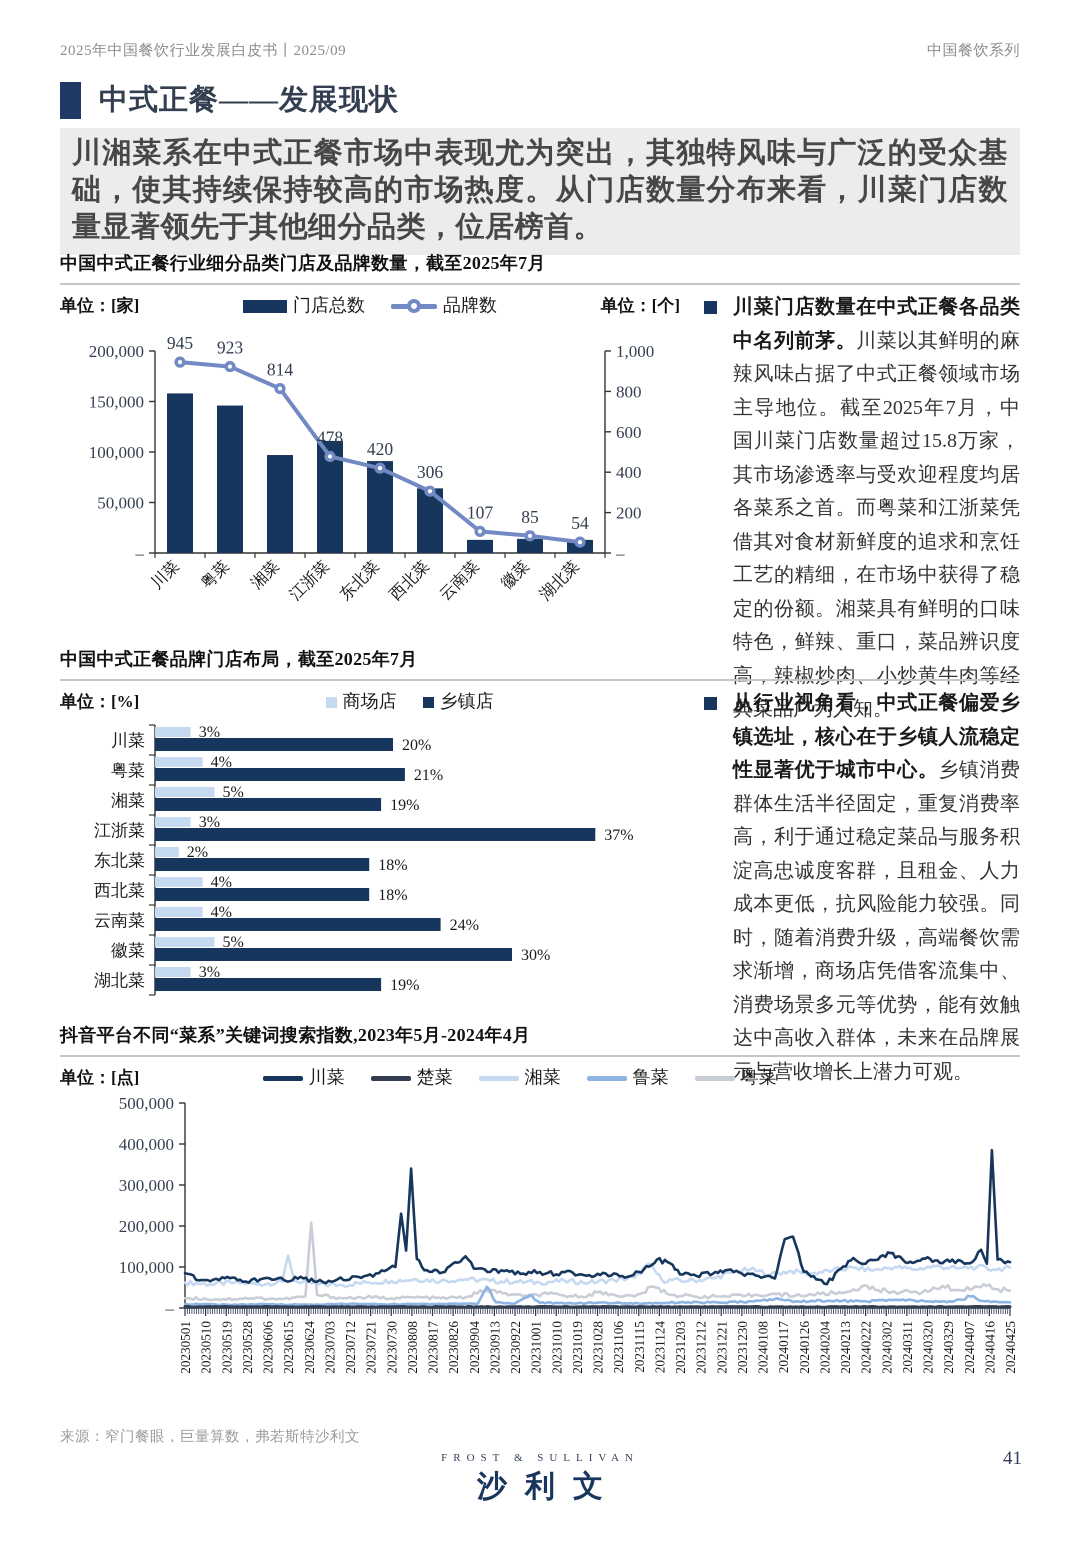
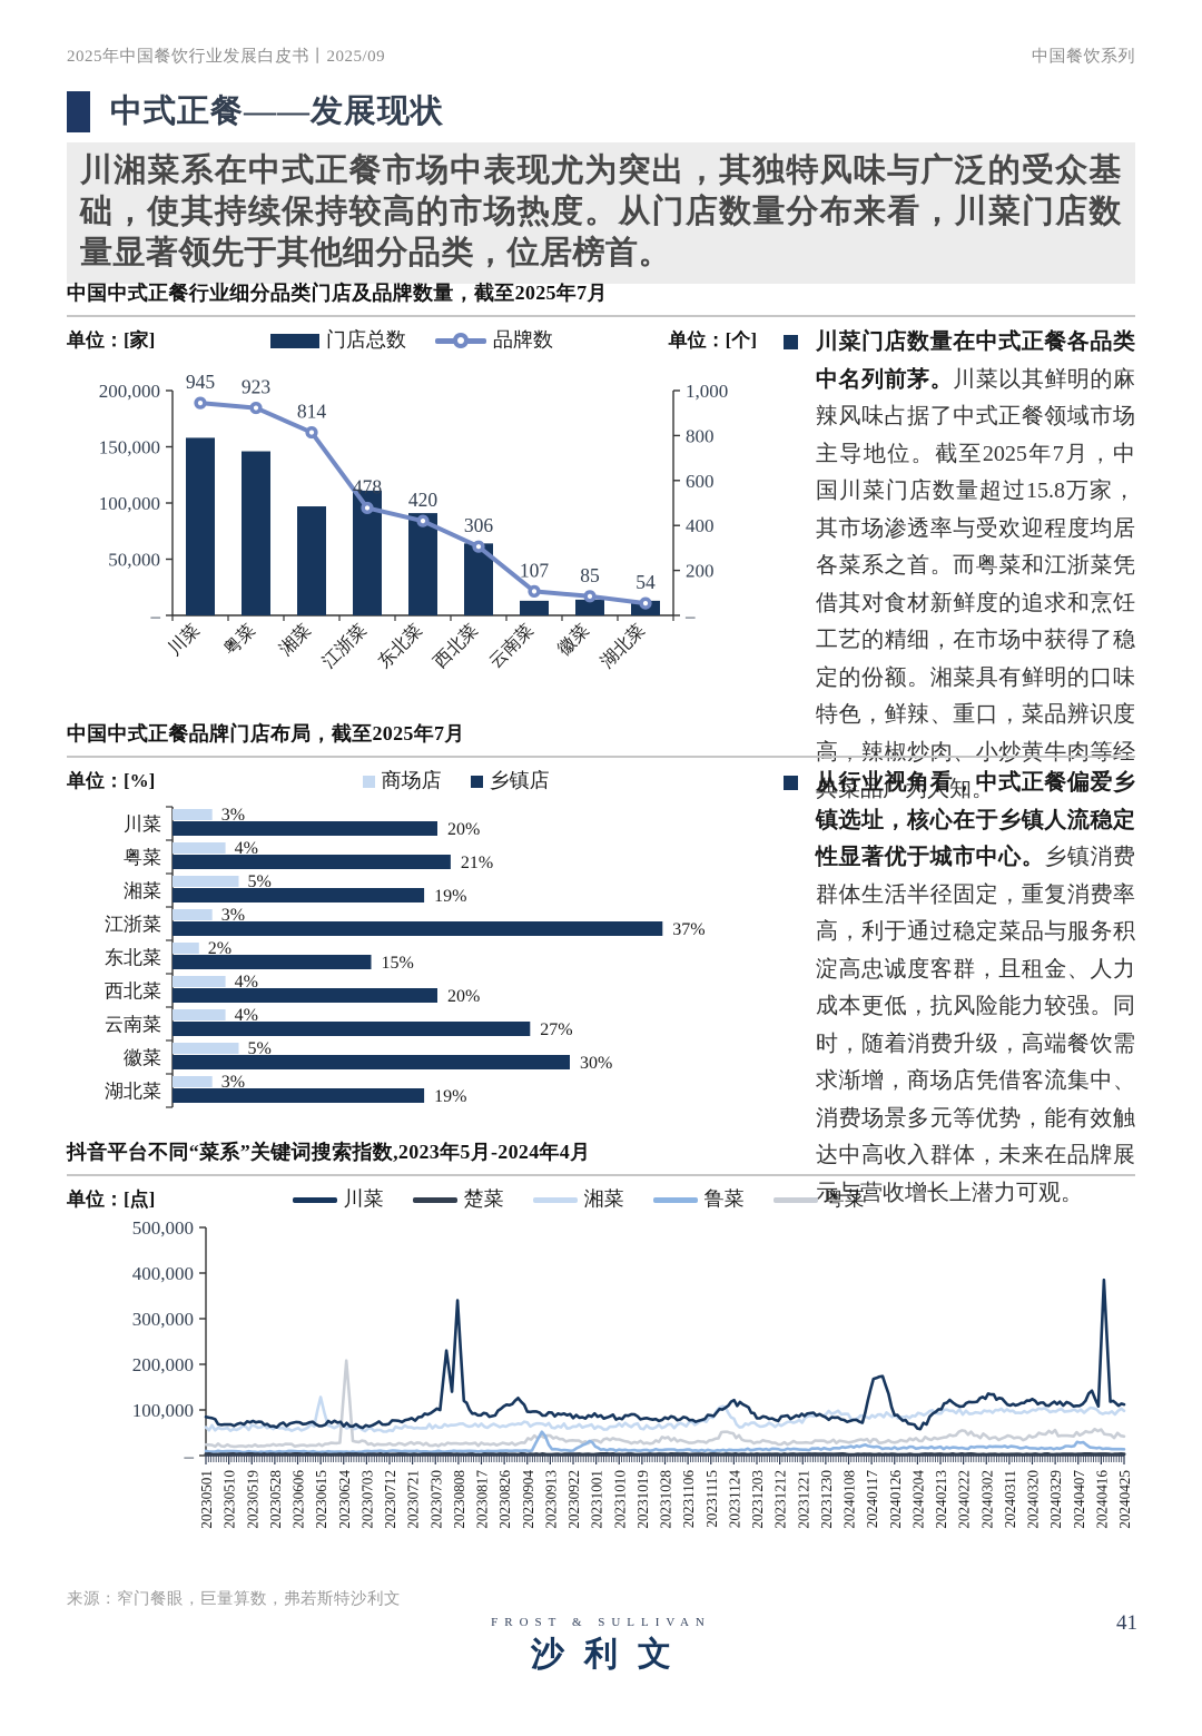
中国中式正餐品牌门店布局，截至2025年7月/乡镇店/东北菜: 18% -> 15%
中国中式正餐品牌门店布局，截至2025年7月/乡镇店/西北菜: 18% -> 20%
中国中式正餐品牌门店布局，截至2025年7月/乡镇店/云南菜: 24% -> 27%
